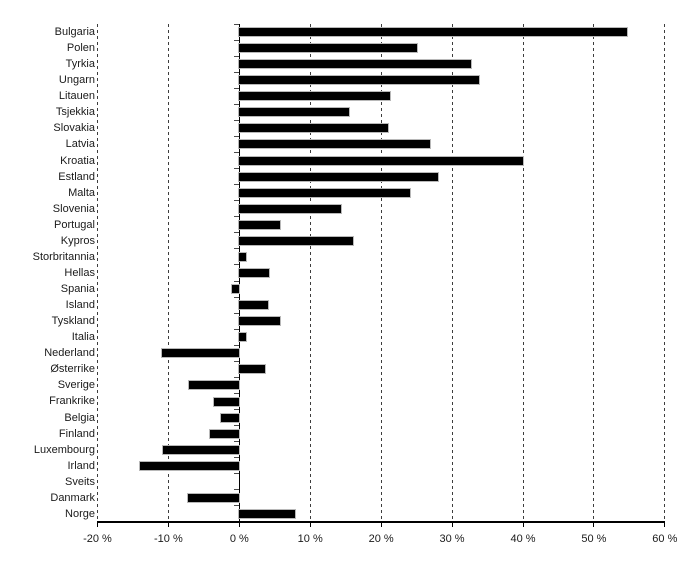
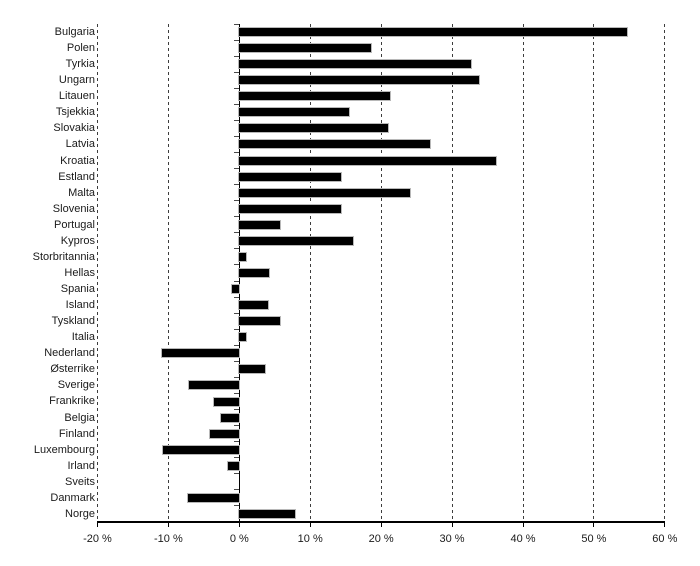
Polen: 25% -> 18%
Kroatia: 40% -> 36%
Estland: 28% -> 14%
Irland: -14% -> -2%
